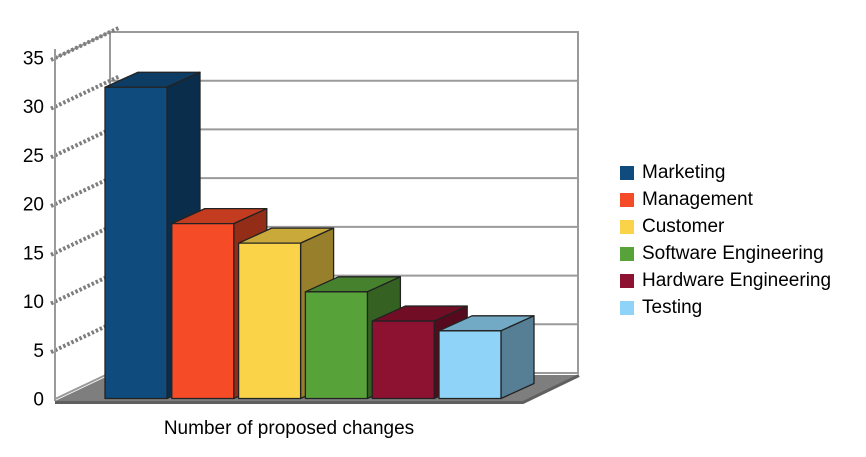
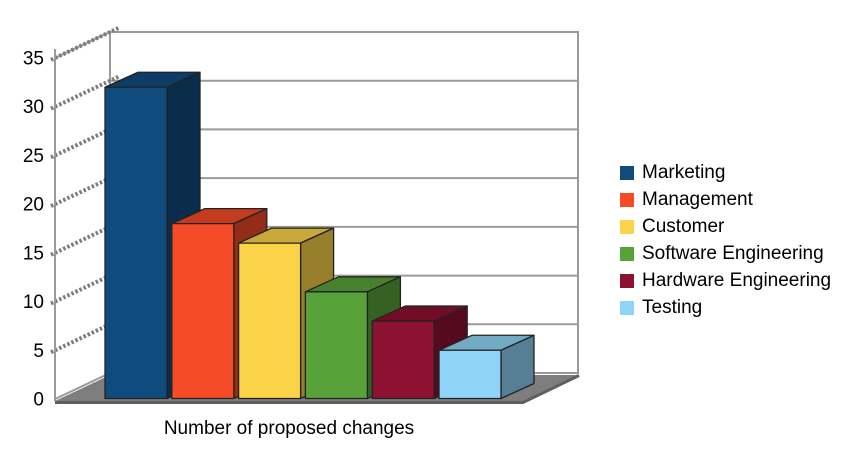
Testing: 7 -> 5
